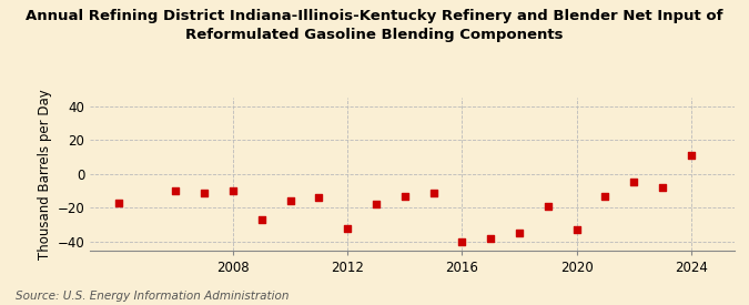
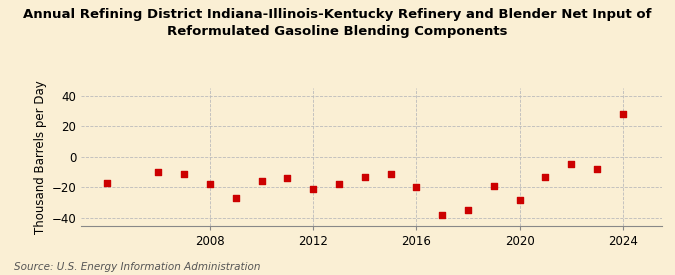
2008: -10 -> -18
2012: -32 -> -21
2016: -40 -> -20
2020: -33 -> -28
2024: 11 -> 28
